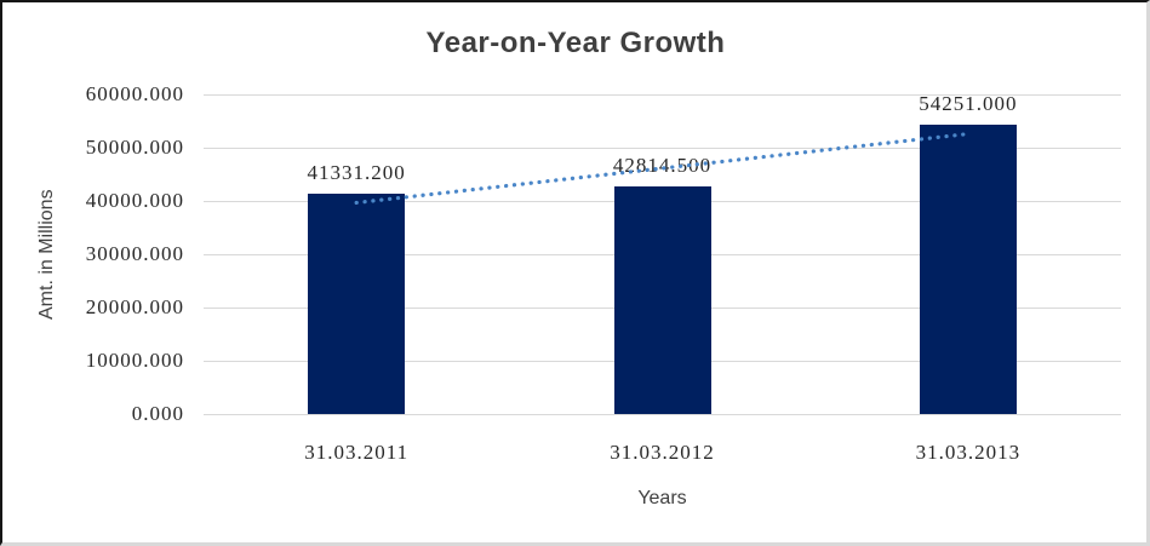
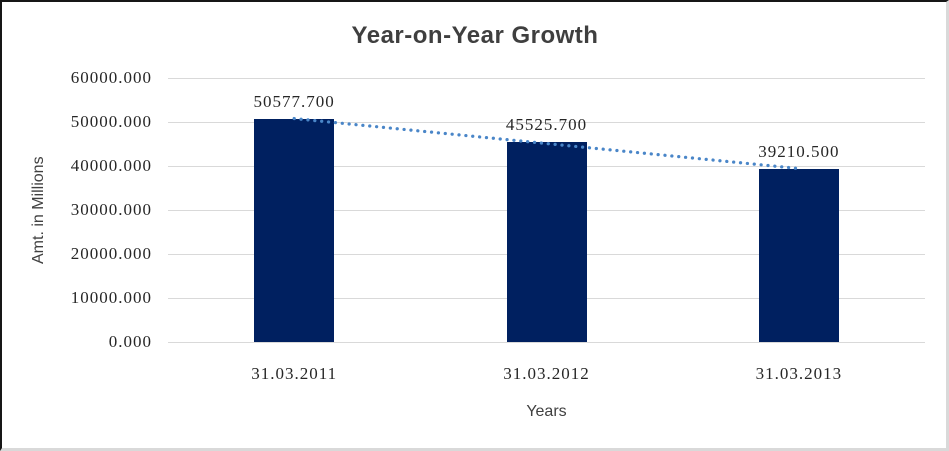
31.03.2011: 41331.200 -> 50577.700
31.03.2012: 42814.500 -> 45525.700
31.03.2013: 54251.000 -> 39210.500
